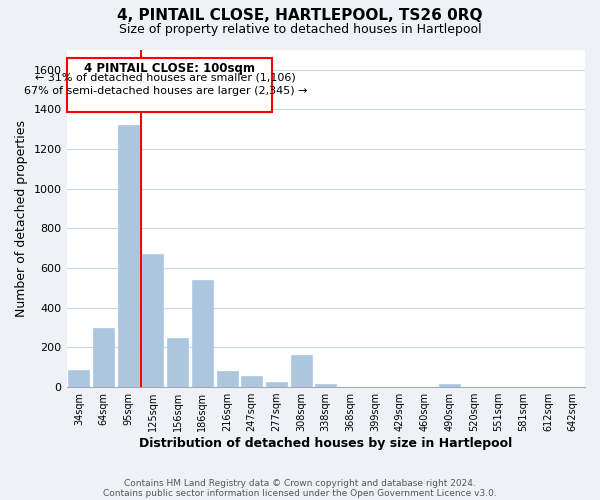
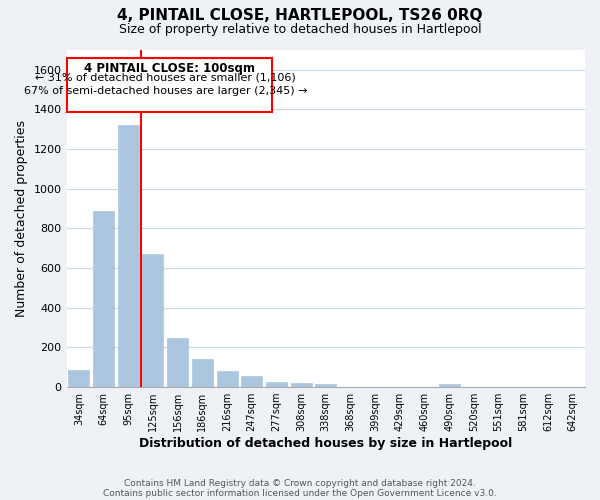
64sqm: 300 -> 890
186sqm: 540 -> 140
308sqm: 160 -> 20
